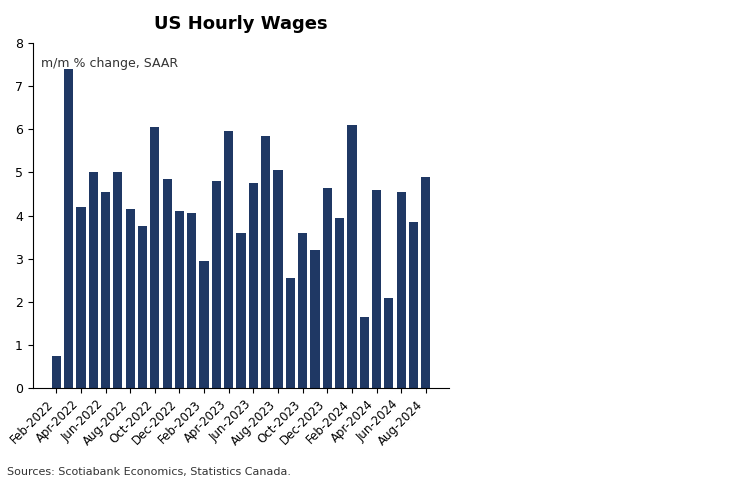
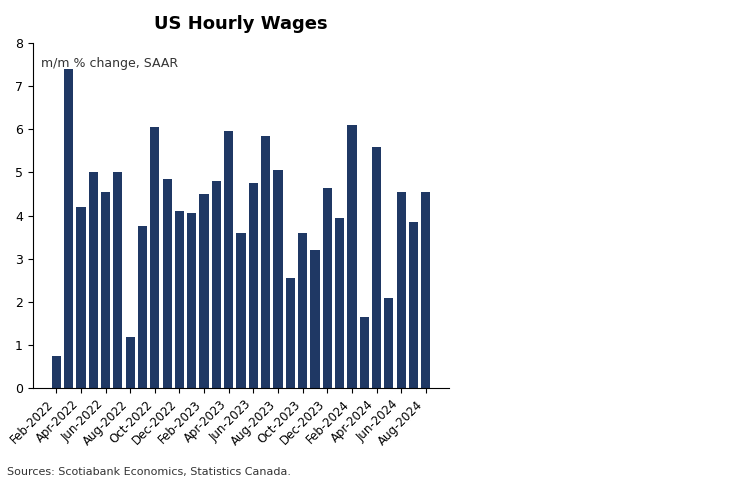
Aug-2022: 4.15 -> 1.20
Feb-2023: 2.95 -> 4.50
Apr-2024: 4.60 -> 5.60
Aug-2024: 4.90 -> 4.55
